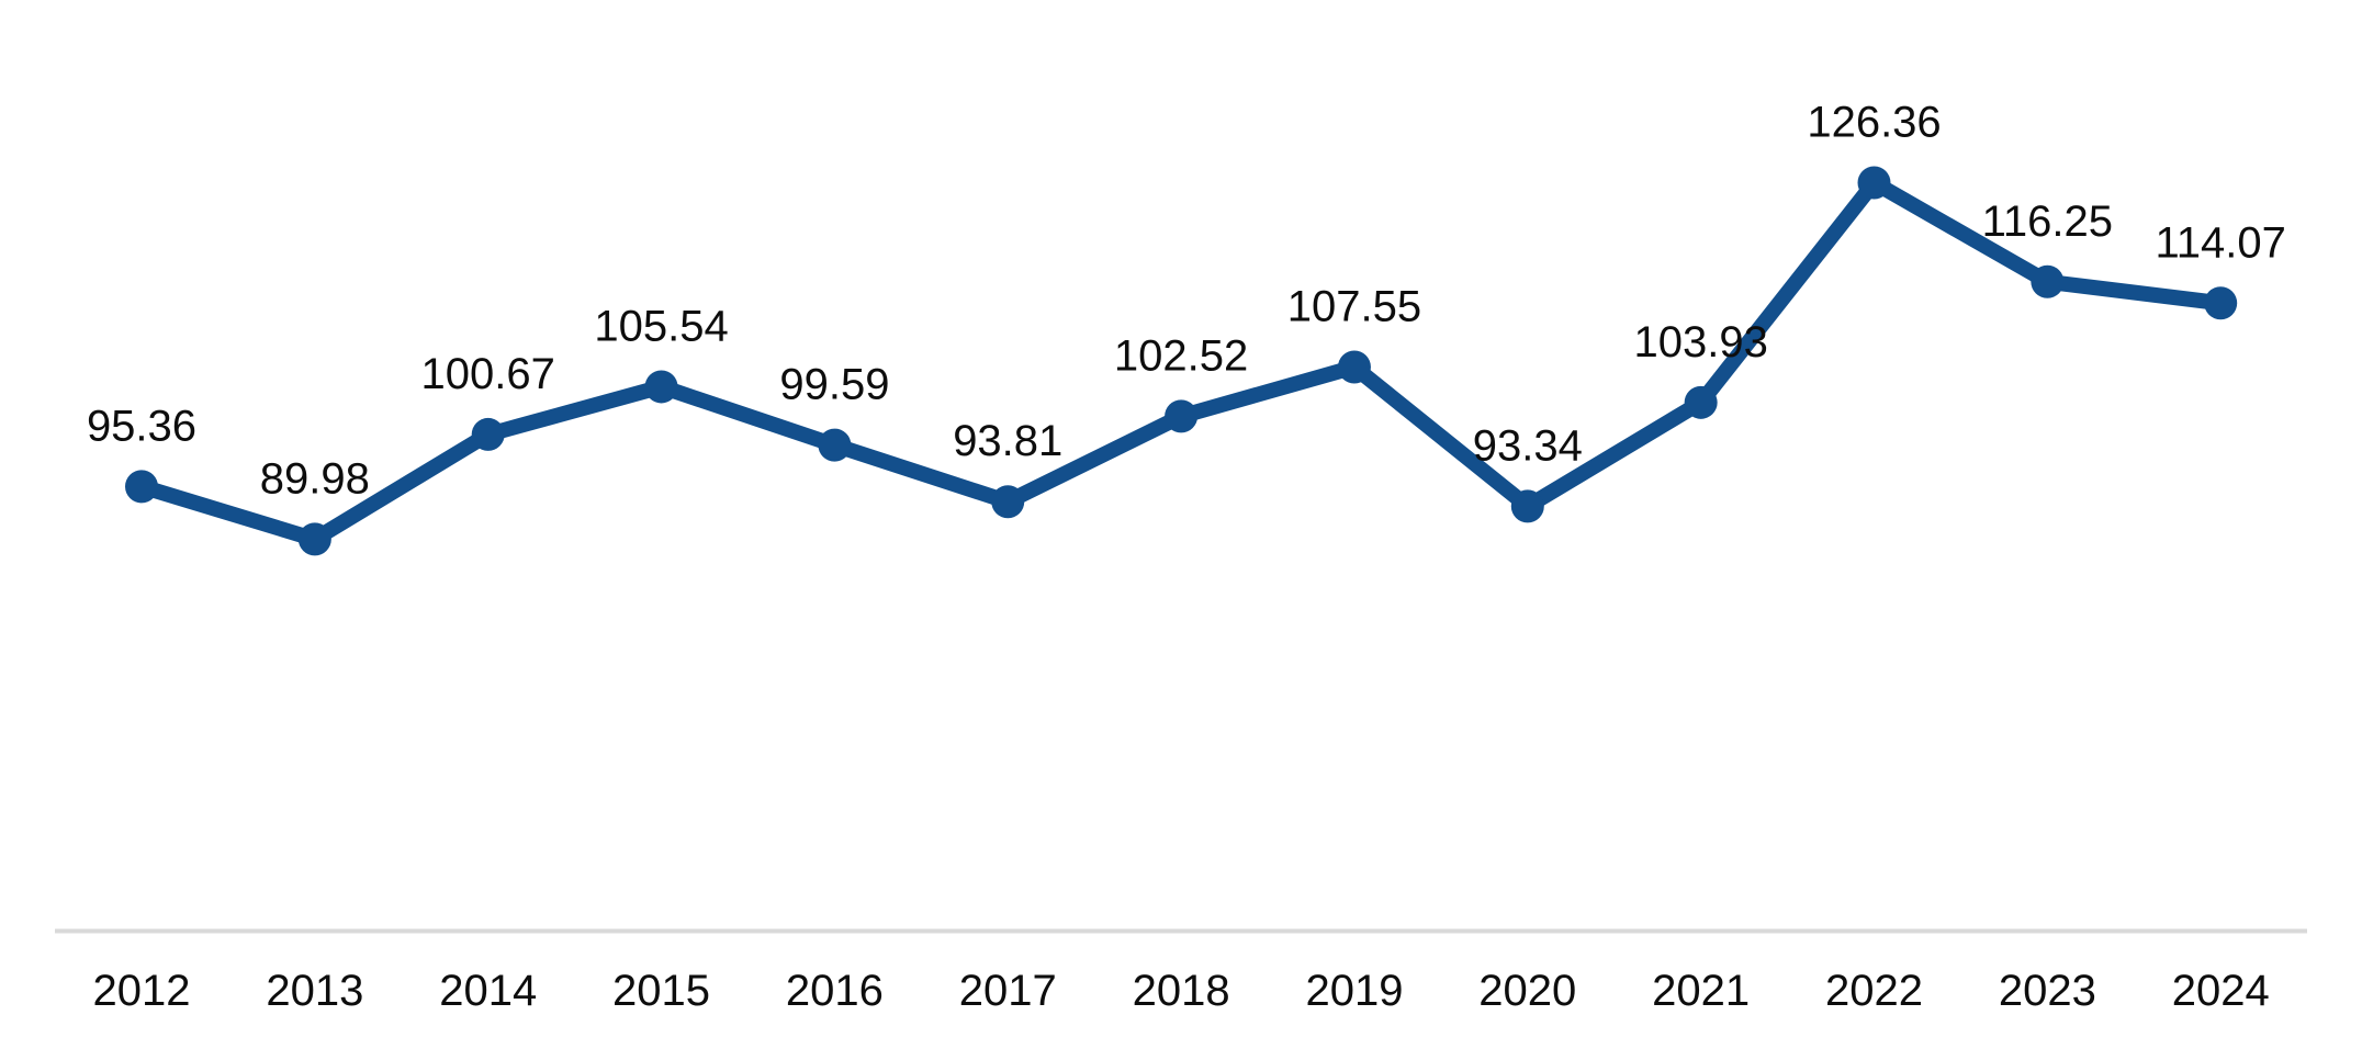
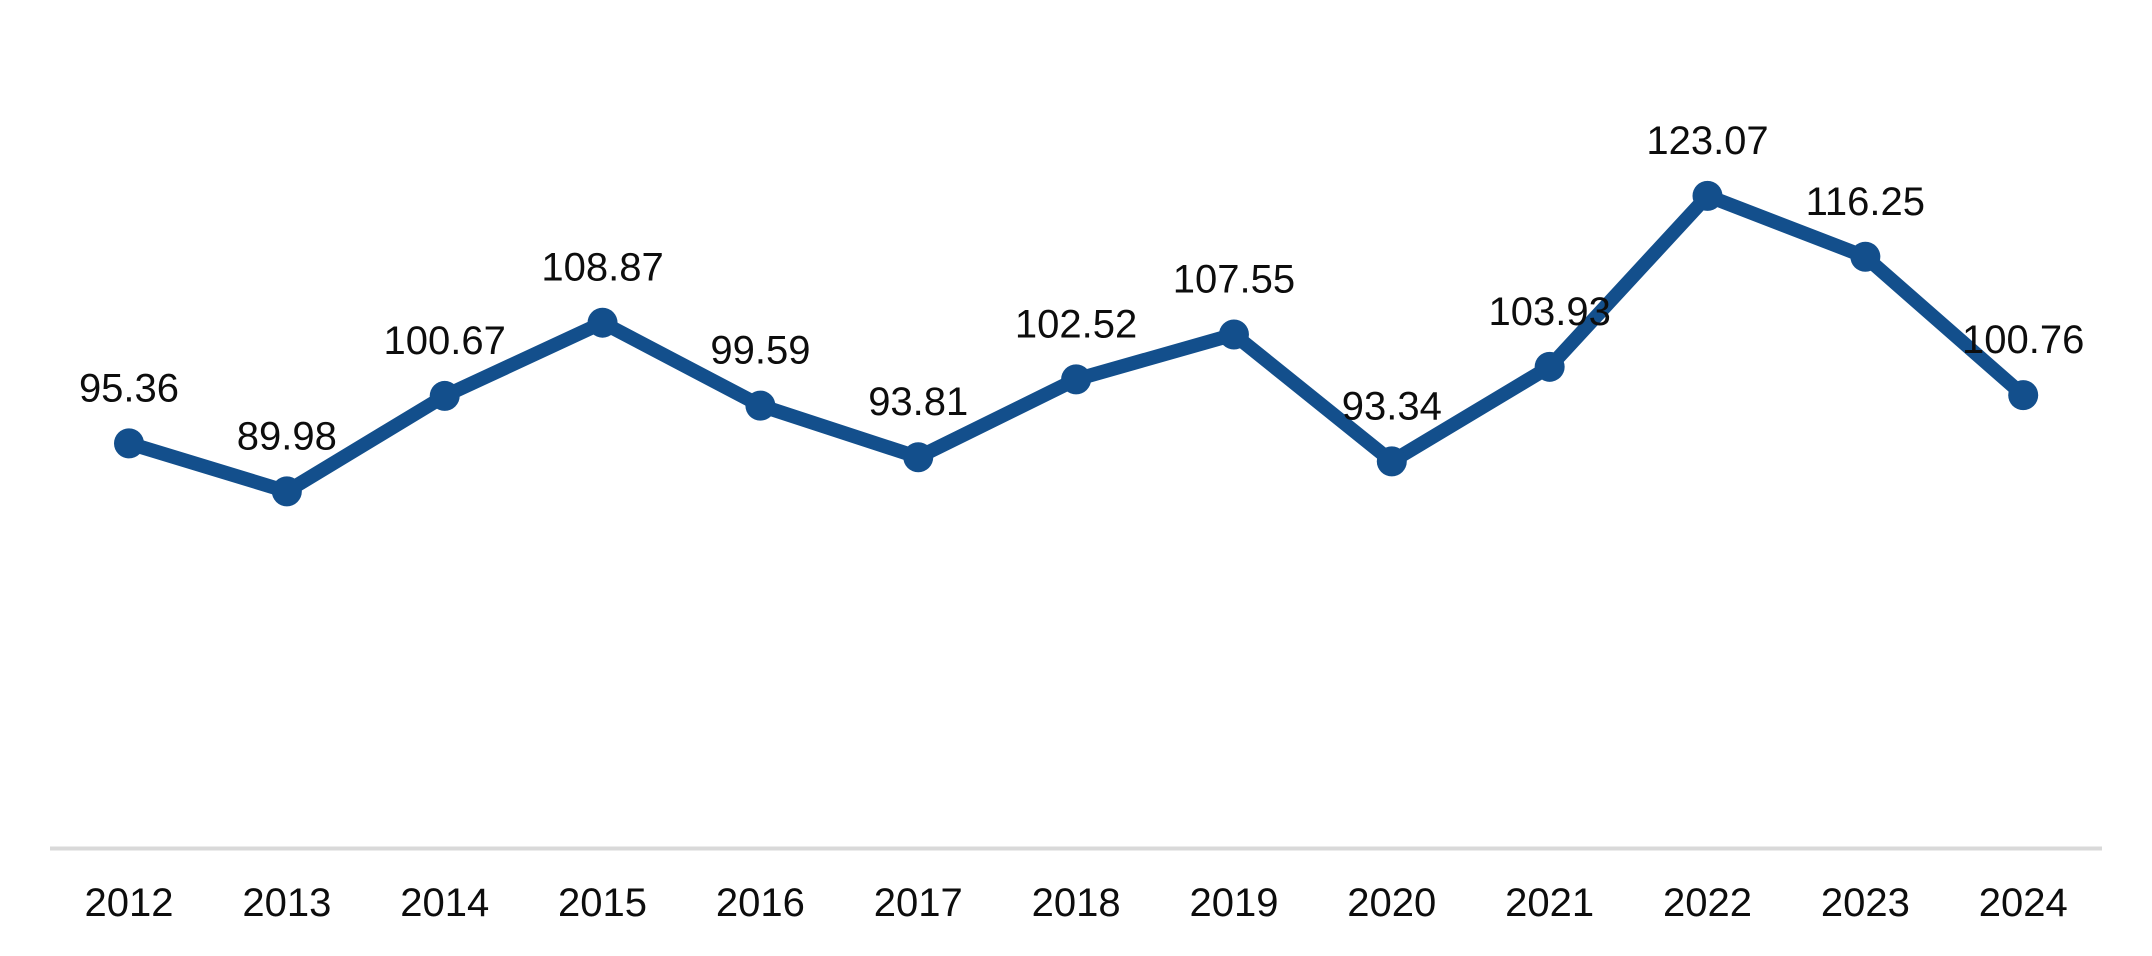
2015: 105.54 -> 108.87
2022: 126.36 -> 123.07
2024: 114.07 -> 100.76
